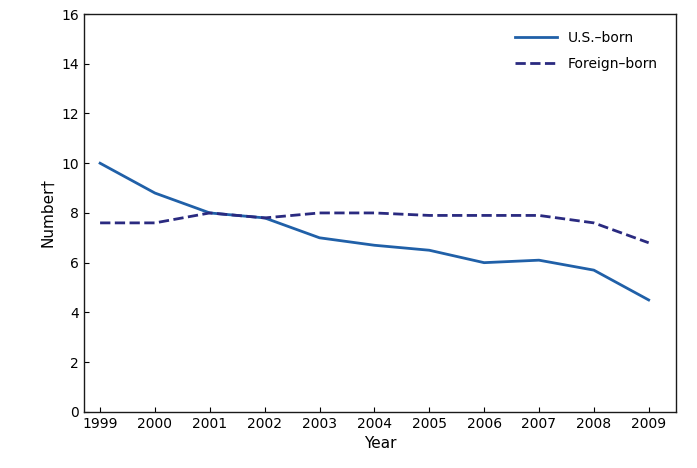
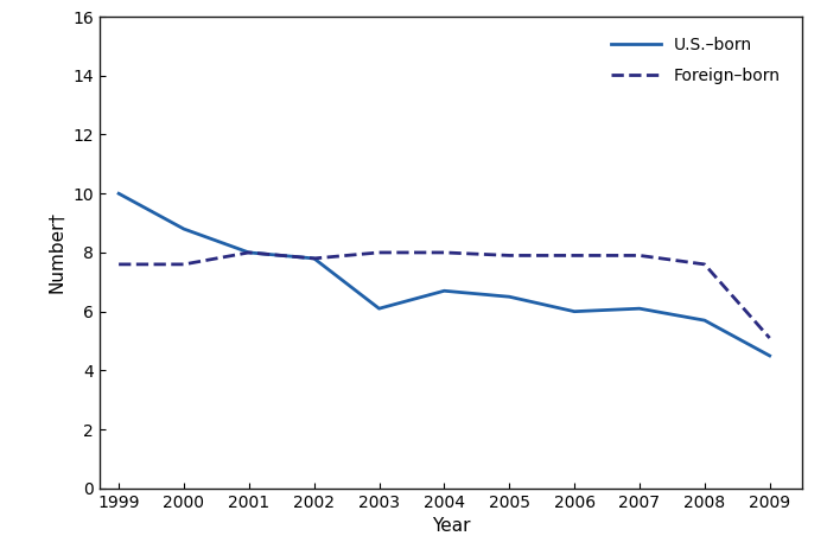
U.S.–born/2003: 7.0 -> 6.1
Foreign–born/2009: 6.8 -> 5.1
